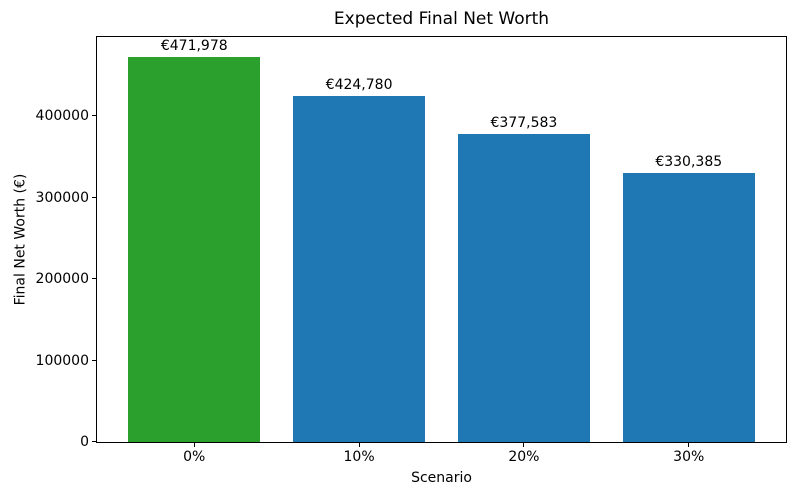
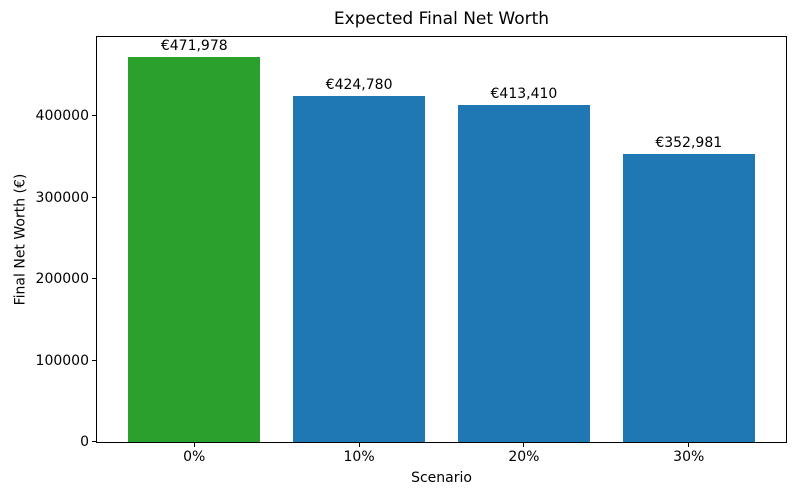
20%: €377,583 -> €413,410
30%: €330,385 -> €352,981
